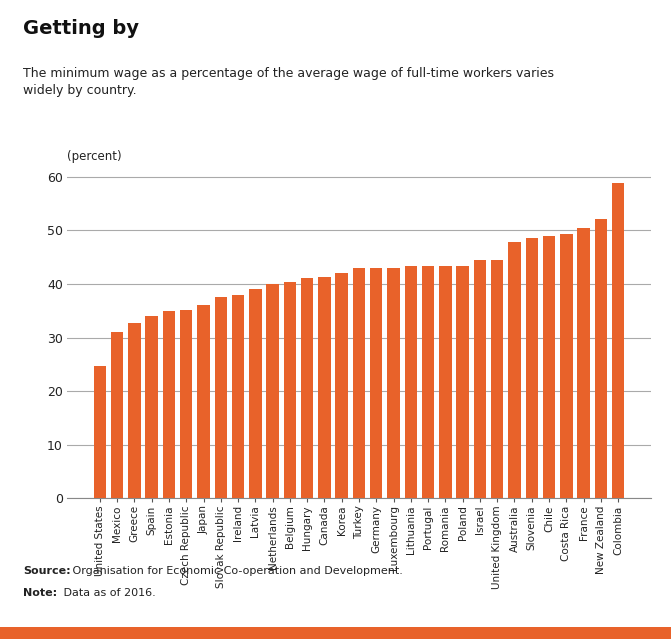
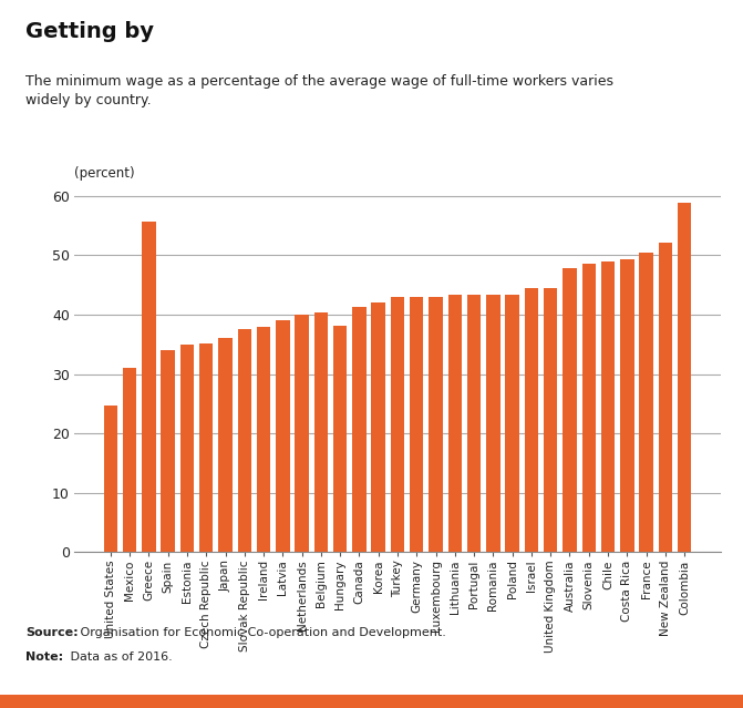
Greece: 32.8 -> 55.6
Hungary: 41.2 -> 38.2
